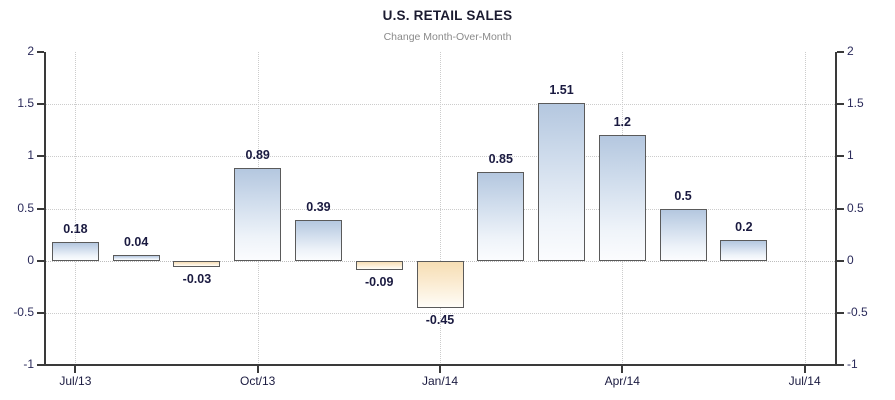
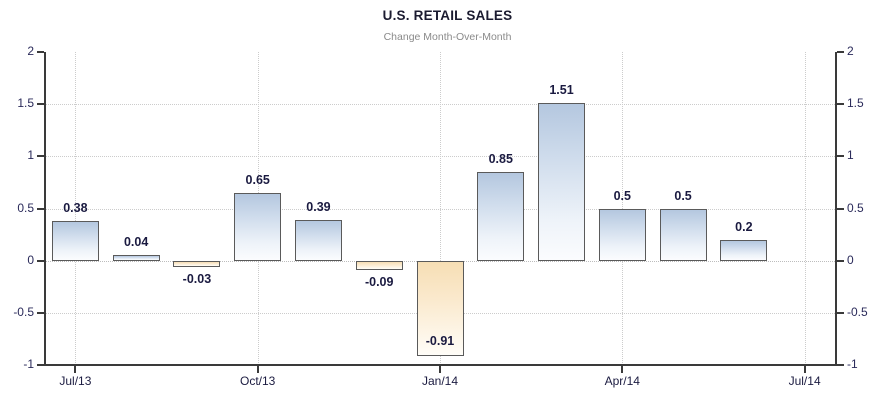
Jul/13: 0.18 -> 0.38
Oct/13: 0.89 -> 0.65
Jan/14: -0.45 -> -0.91
Apr/14: 1.2 -> 0.5
